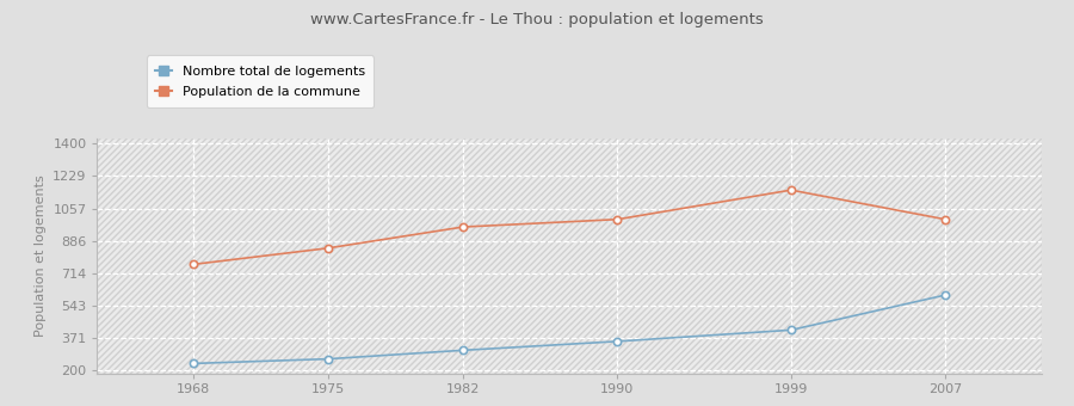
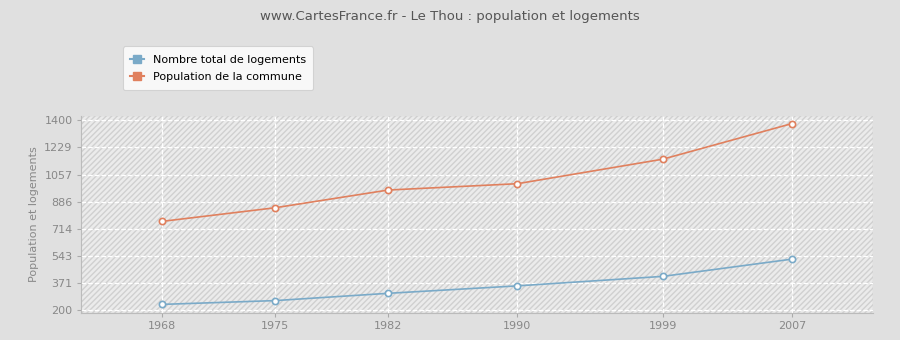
Population de la commune/2007: 1000 -> 1380
Nombre total de logements/2007: 600 -> 520
